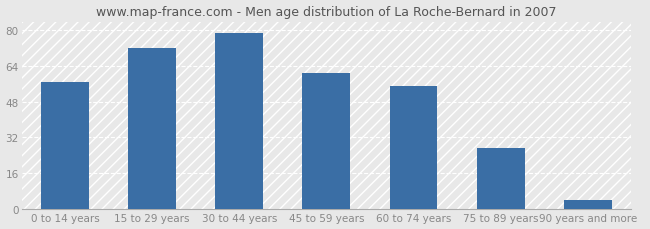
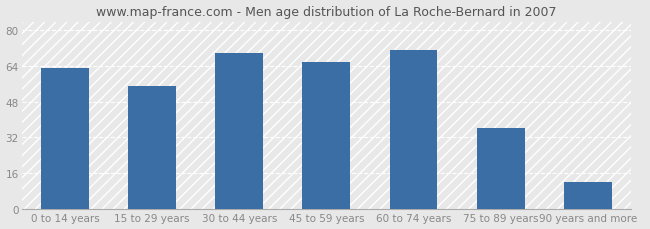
0 to 14 years: 57 -> 63
15 to 29 years: 72 -> 55
30 to 44 years: 79 -> 70
45 to 59 years: 61 -> 66
60 to 74 years: 55 -> 71
75 to 89 years: 27 -> 36
90 years and more: 4 -> 12
